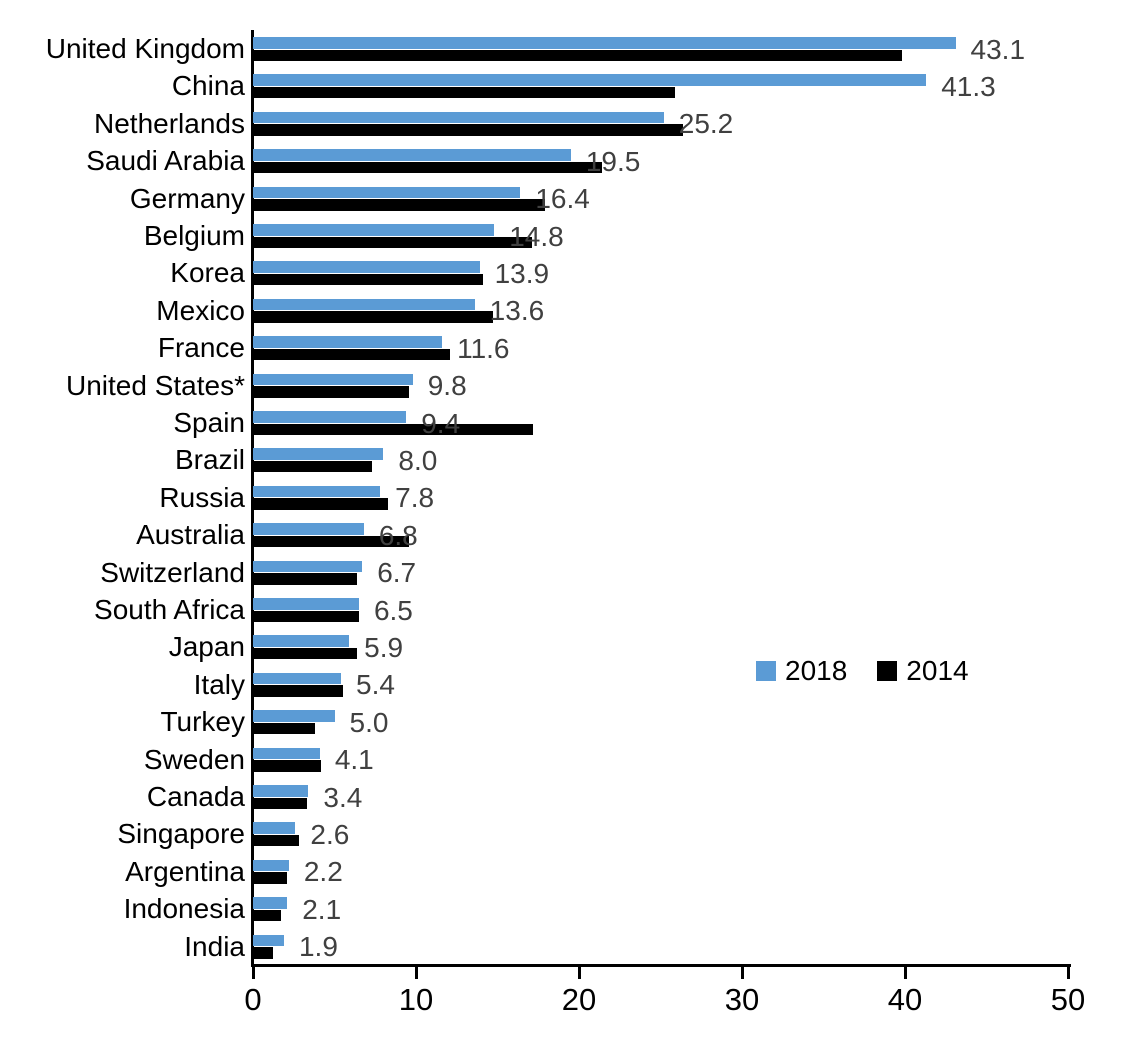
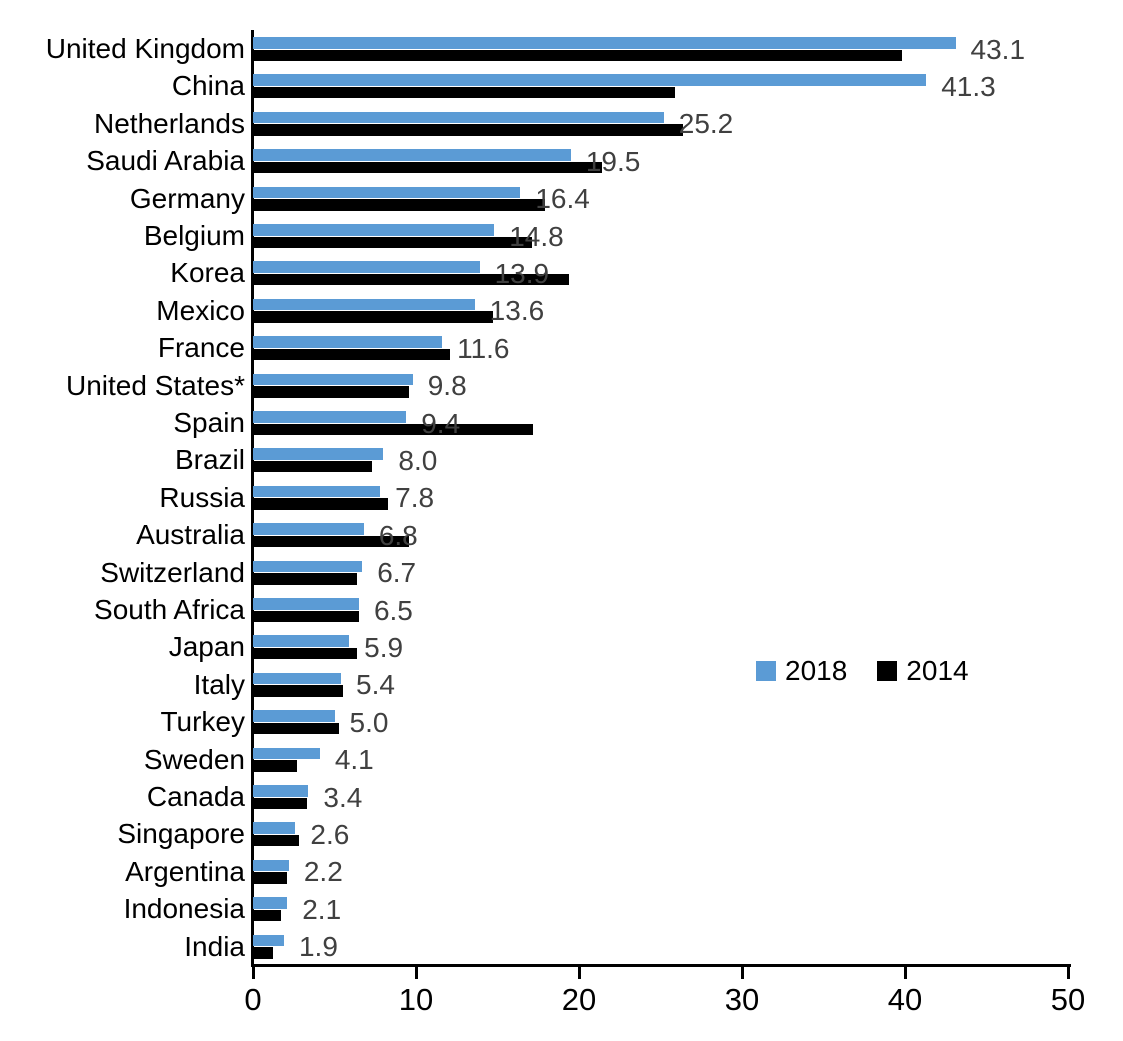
2014/Korea: 14.1 -> 19.4
2014/Turkey: 3.8 -> 5.3
2014/Sweden: 4.2 -> 2.7
